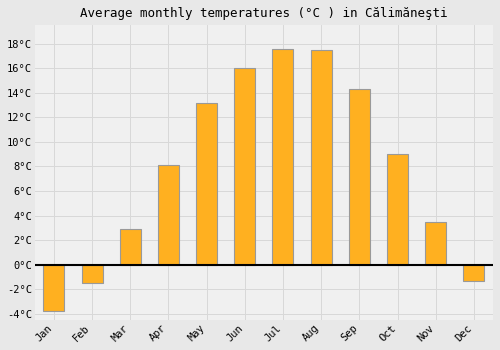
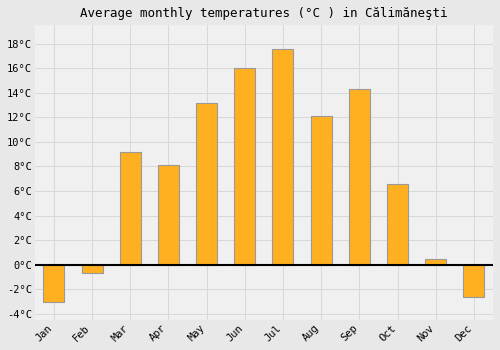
Jan: -3.8°C -> -3.0°C
Feb: -1.5°C -> -0.7°C
Mar: 2.9°C -> 9.2°C
Aug: 17.5°C -> 12.1°C
Oct: 9.0°C -> 6.6°C
Nov: 3.5°C -> 0.5°C
Dec: -1.3°C -> -2.6°C
